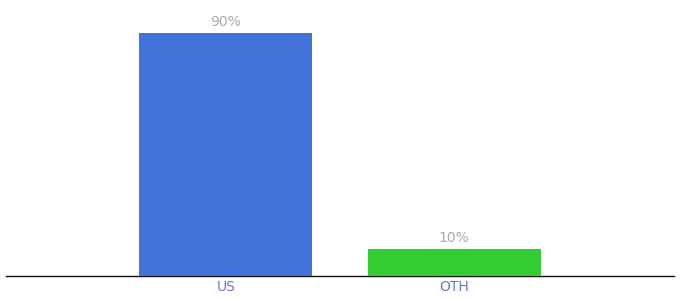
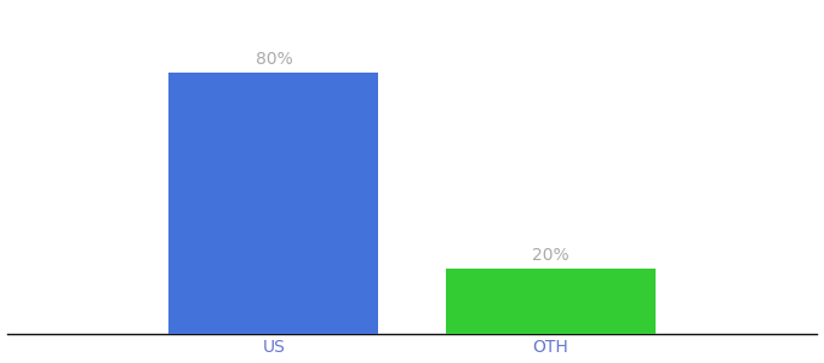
US: 90% -> 80%
OTH: 10% -> 20%
